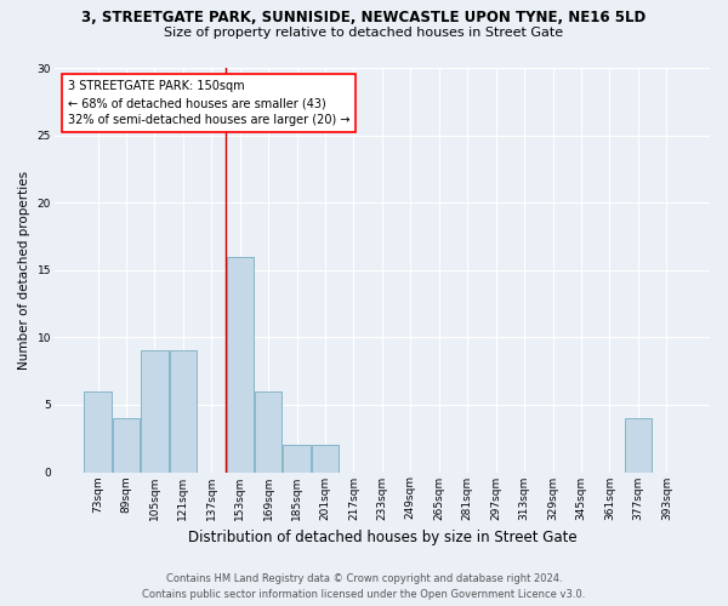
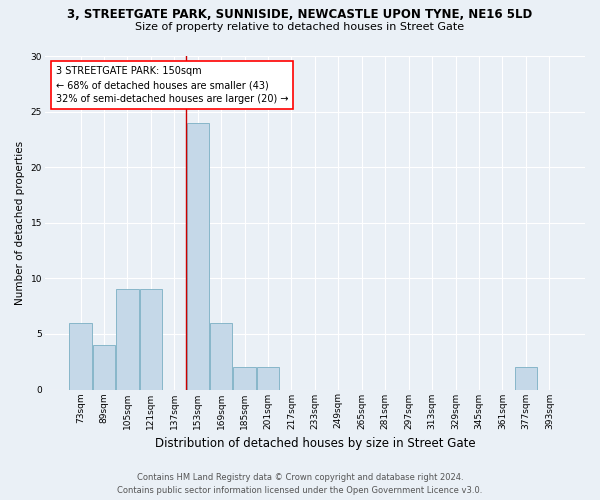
153sqm: 16 -> 24
377sqm: 4 -> 2
